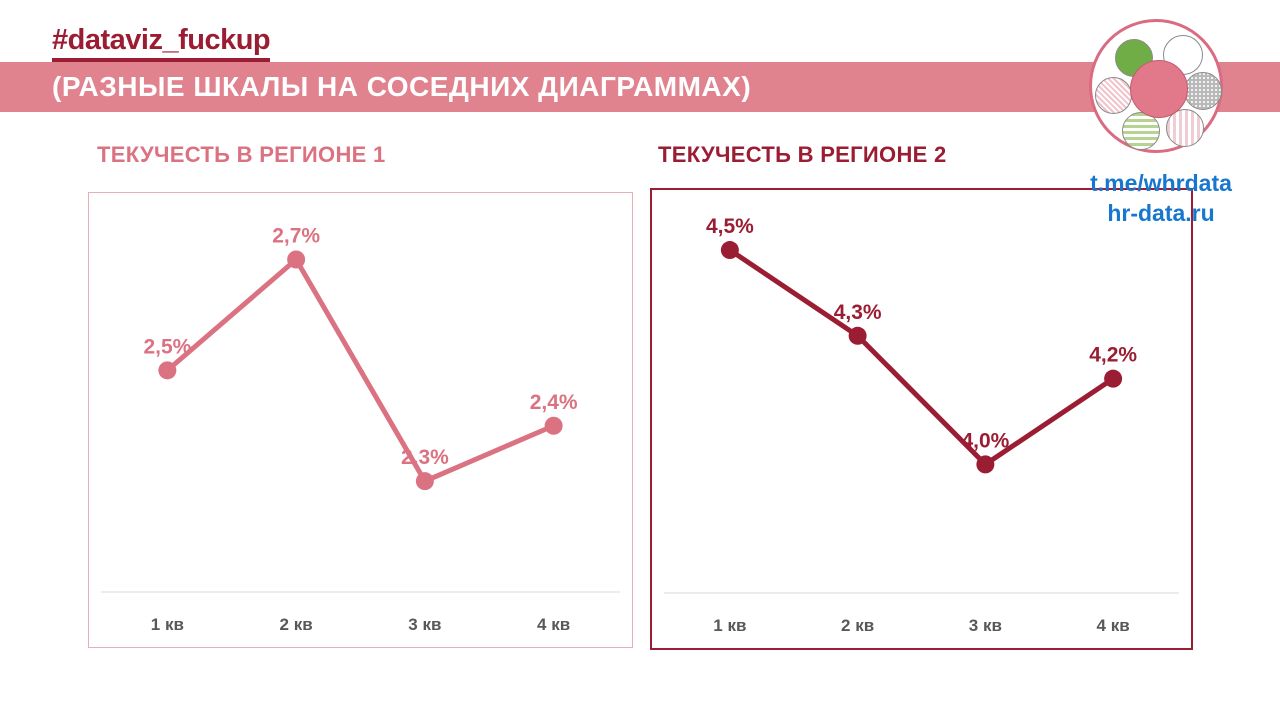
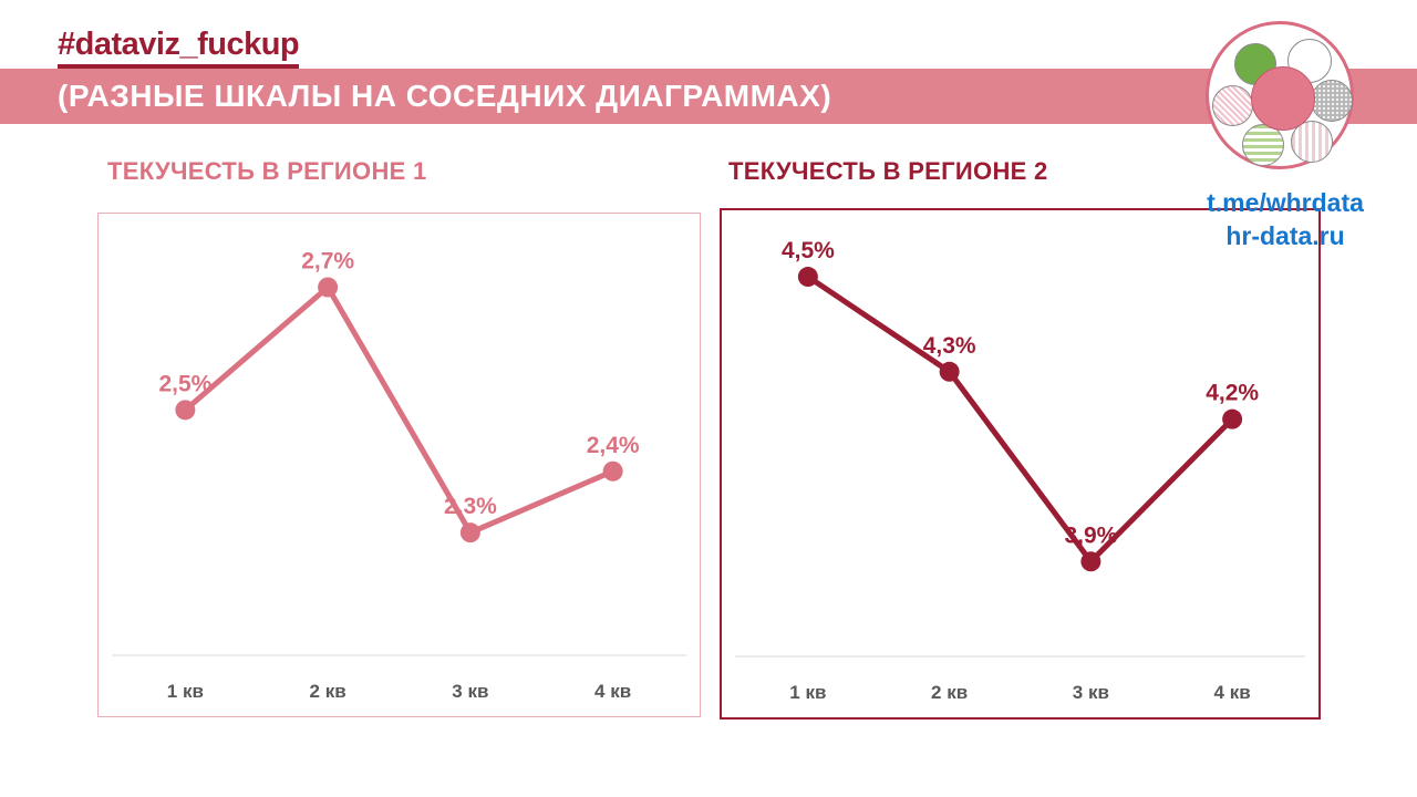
ТЕКУЧЕСТЬ В РЕГИОНЕ 2/3 кв: 4,0% -> 3,9%
